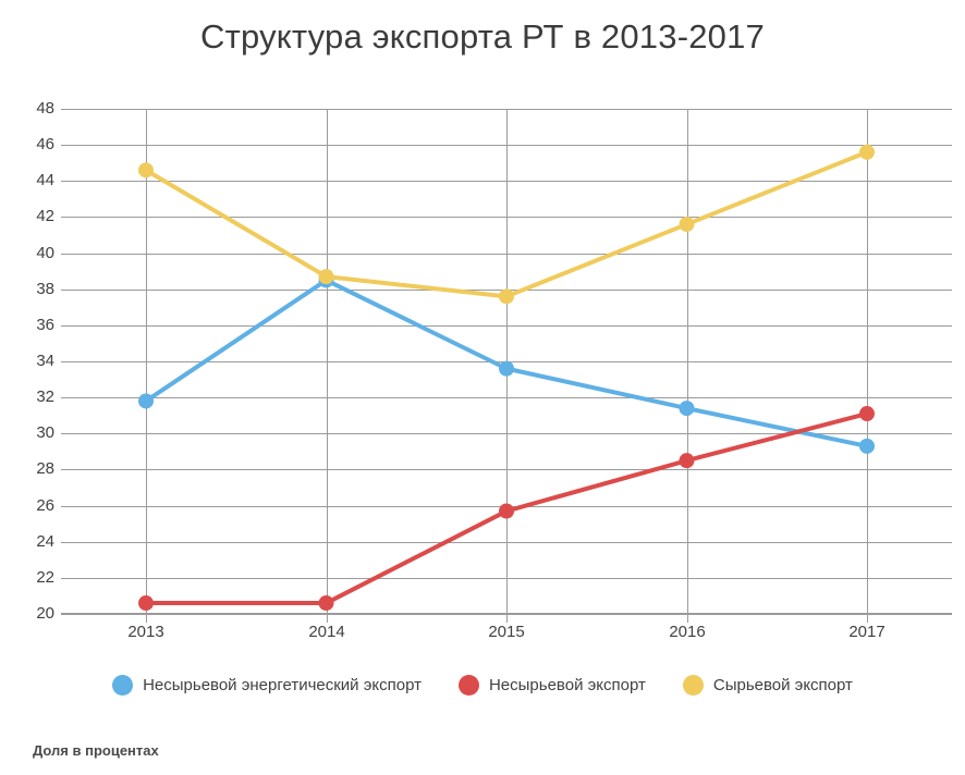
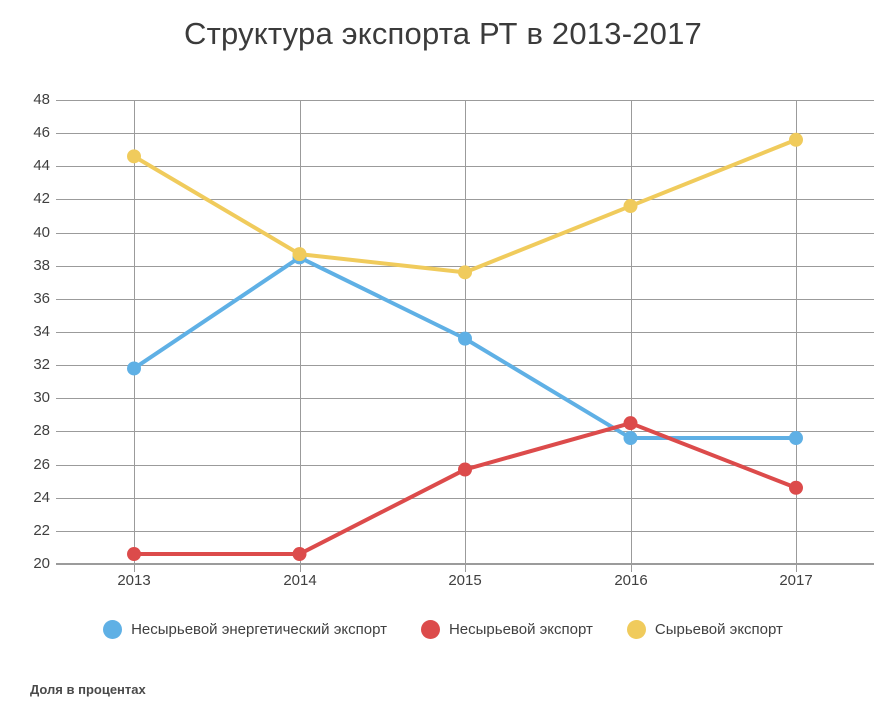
Несырьевой энергетический экспорт/2016: 31.4 -> 27.6
Несырьевой энергетический экспорт/2017: 29.3 -> 27.6
Несырьевой экспорт/2017: 31.1 -> 24.6
